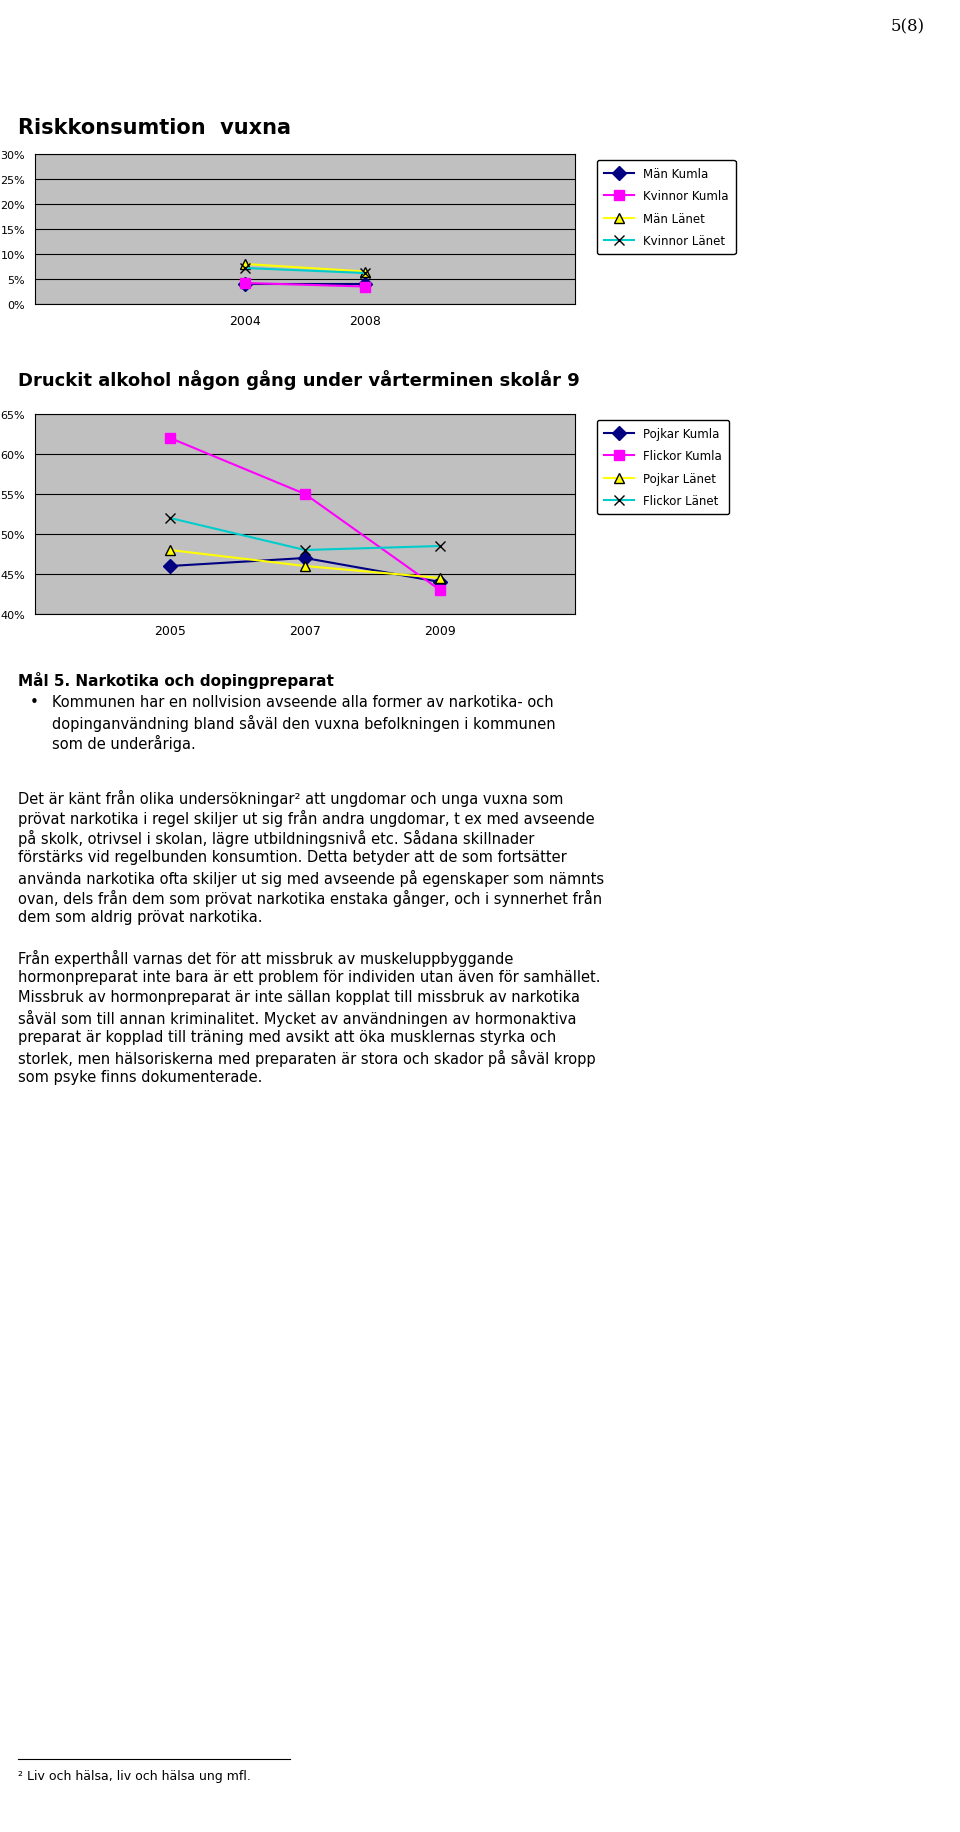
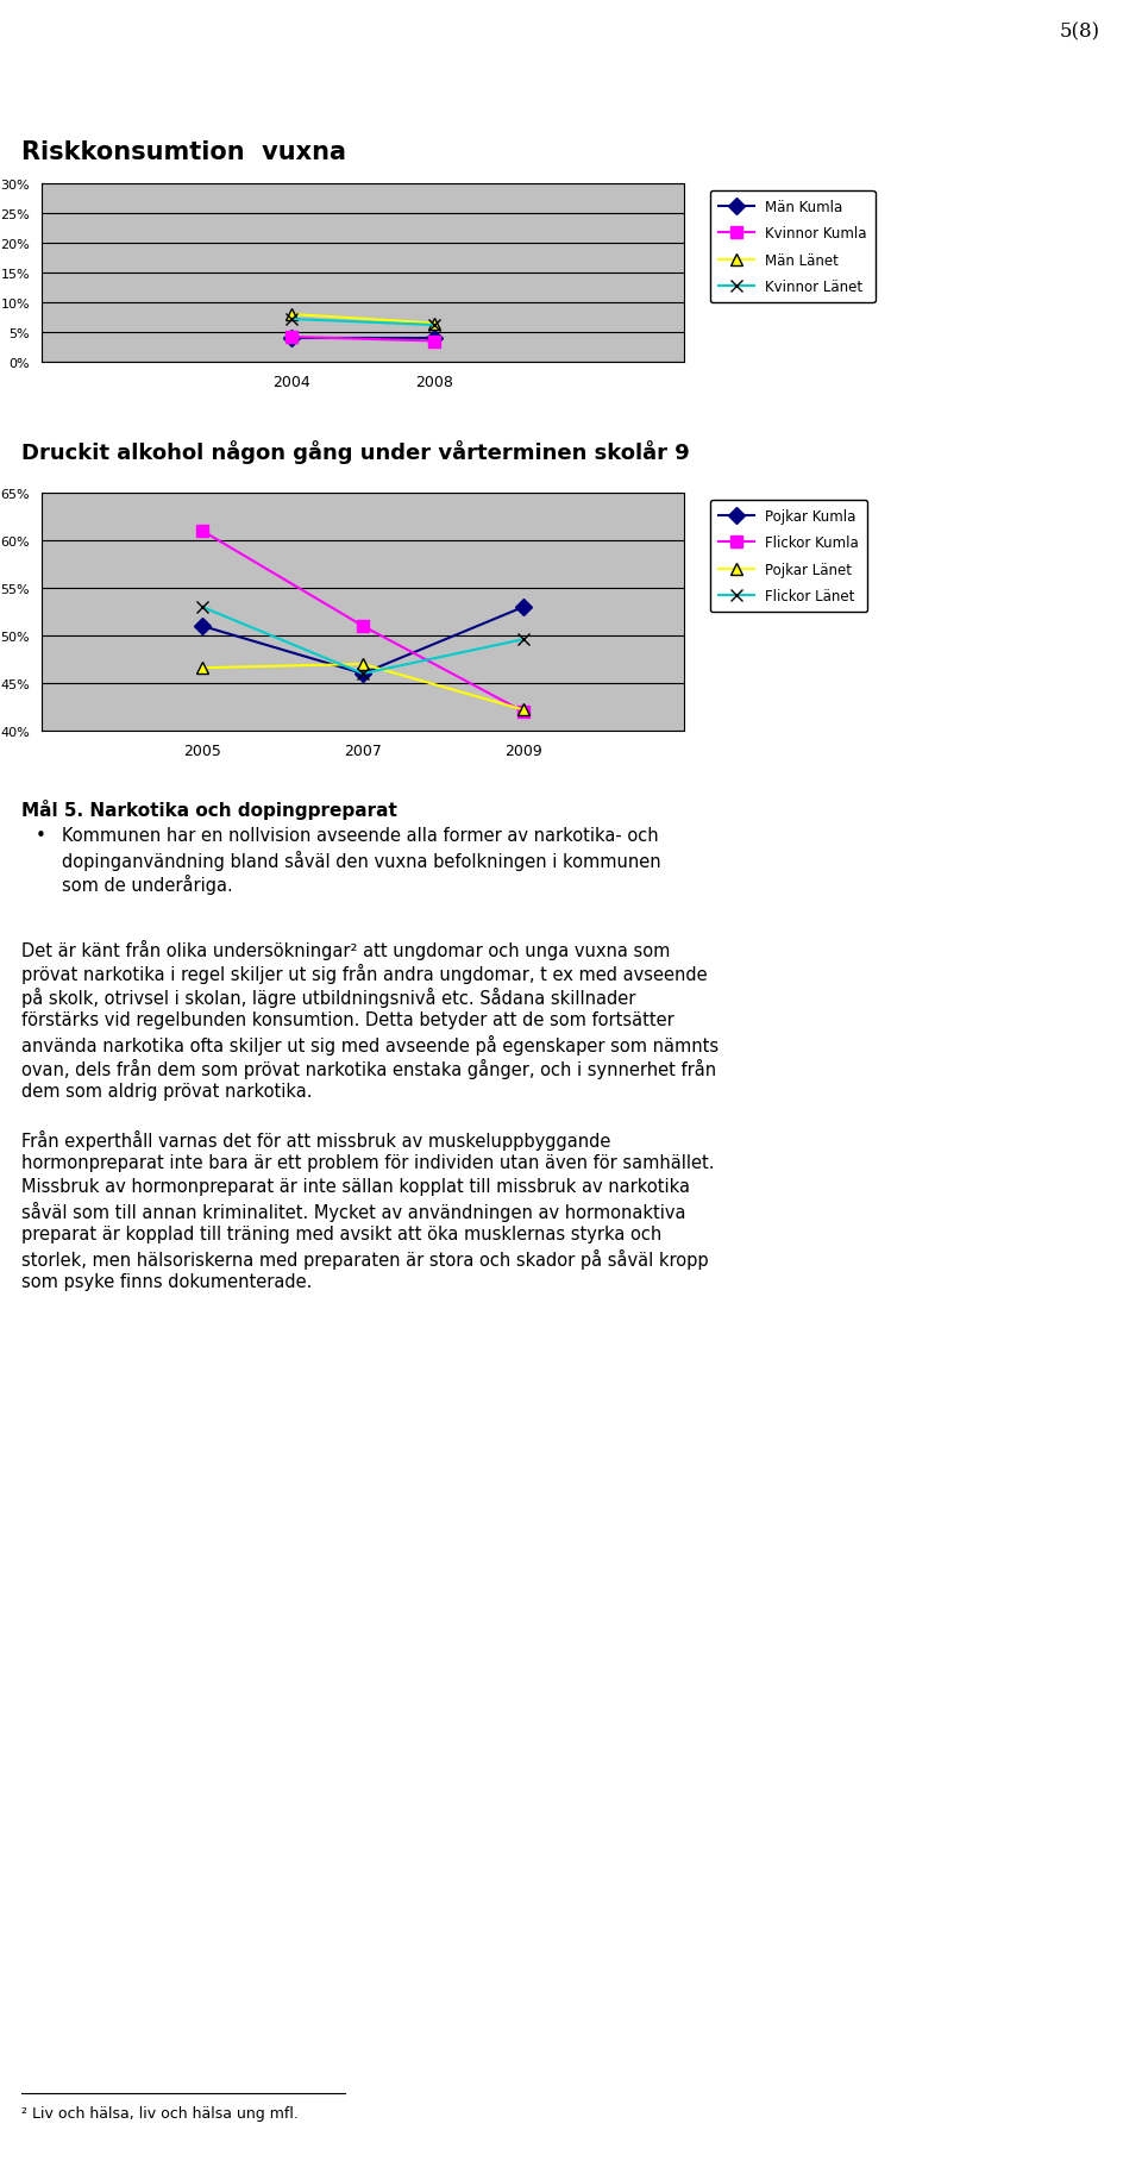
Pojkar Kumla/2005: 46% -> 51%
Flickor Kumla/2005: 62% -> 61%
Pojkar Länet/2005: 48.0% -> 46.6%
Flickor Länet/2005: 52.0% -> 53.0%
Pojkar Kumla/2007: 47% -> 46%
Flickor Kumla/2007: 55% -> 51%
Pojkar Länet/2007: 46.0% -> 47.0%
Flickor Länet/2007: 48.0% -> 46.0%
Pojkar Kumla/2009: 44% -> 53%
Flickor Kumla/2009: 43% -> 42%
Pojkar Länet/2009: 44.5% -> 42.2%
Flickor Länet/2009: 48.5% -> 49.6%
